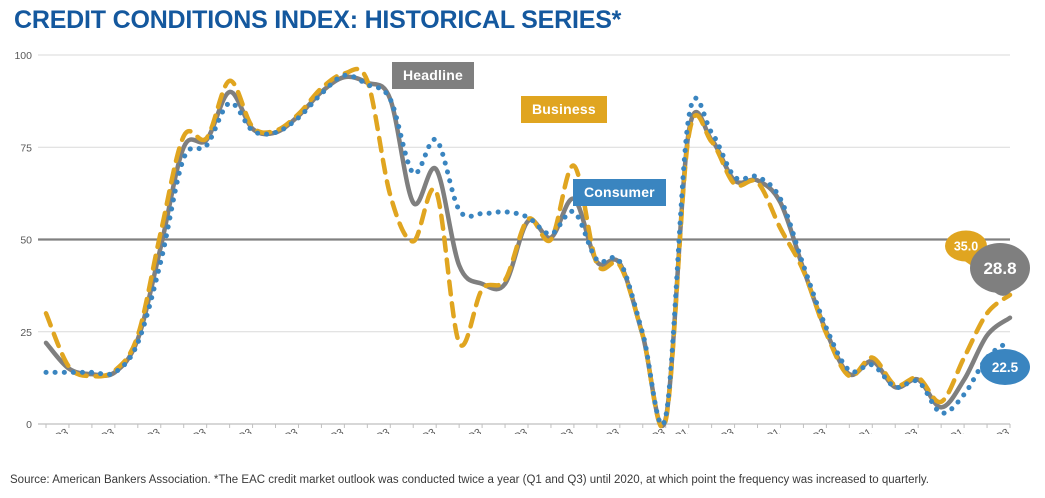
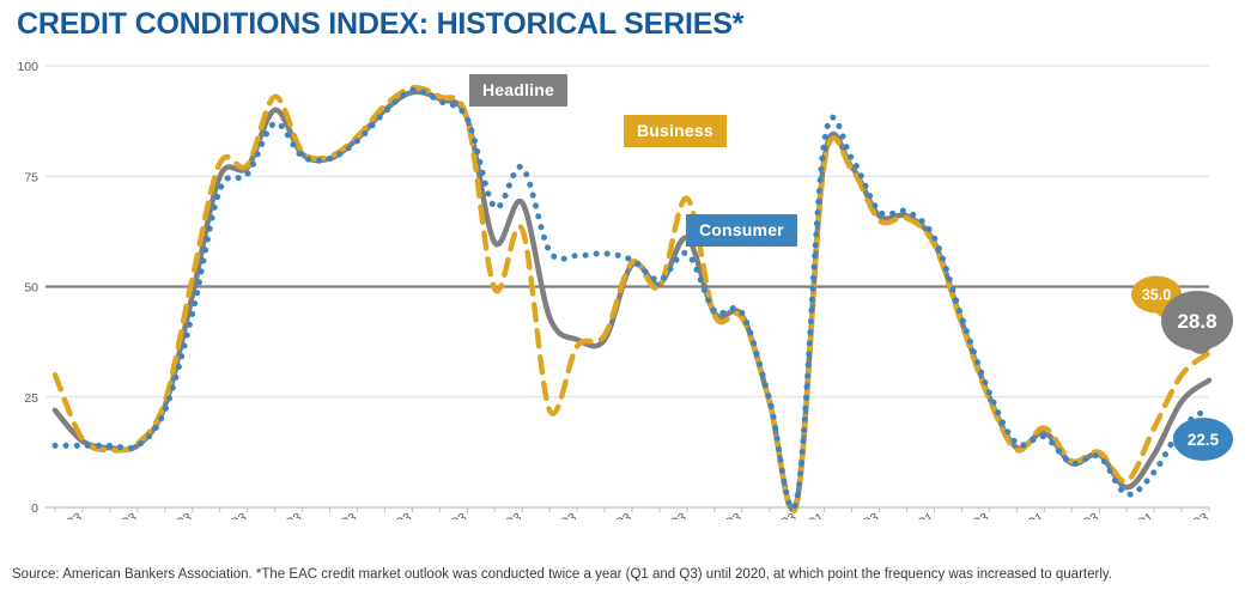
Business/2014.Q3: 62 -> 88
Business/2022.Q1: 53 -> 60
